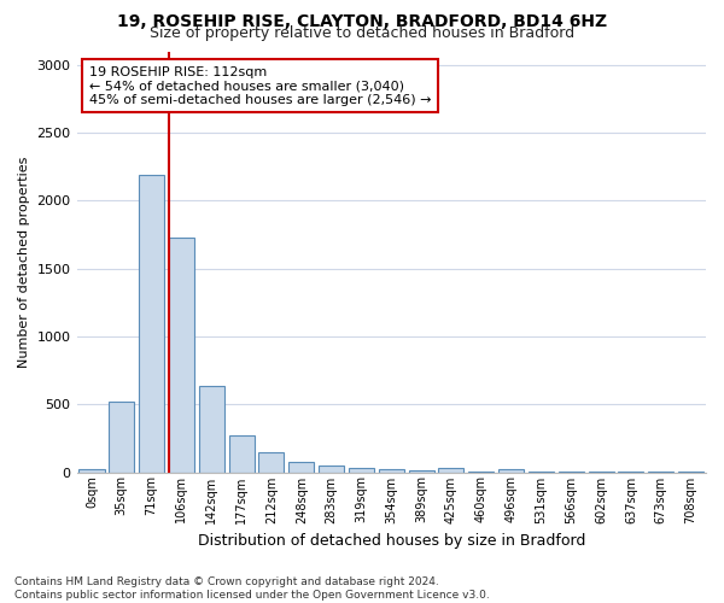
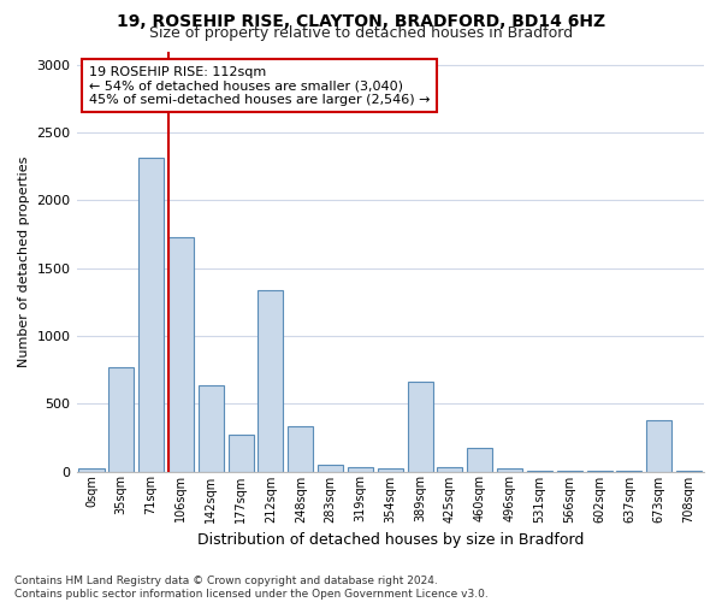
35sqm: 520 -> 770
71sqm: 2190 -> 2310
212sqm: 140 -> 1340
248sqm: 80 -> 330
389sqm: 10 -> 660
460sqm: 10 -> 170
673sqm: 0 -> 380
